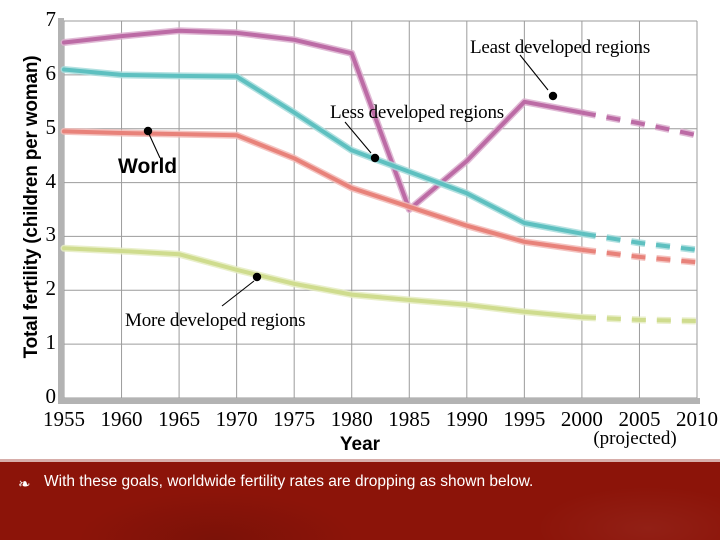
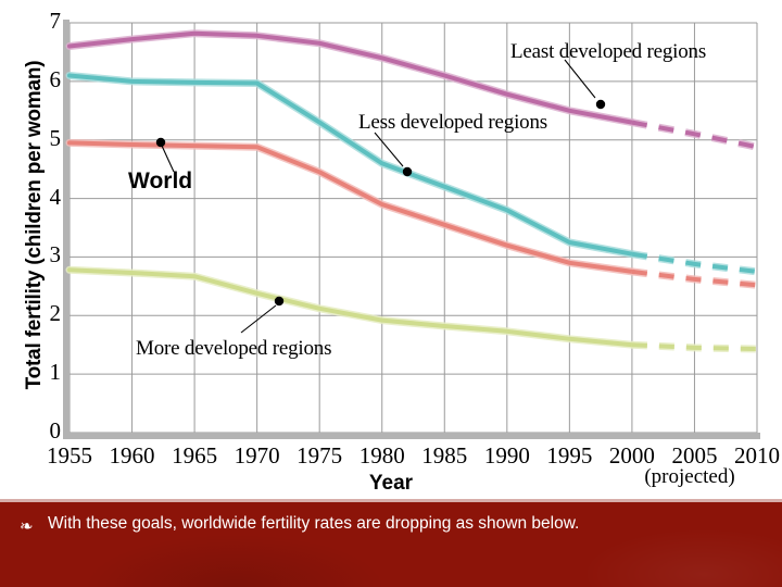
Least developed regions/1985: 3.5 -> 6.1
Least developed regions/1990: 4.4 -> 5.8
